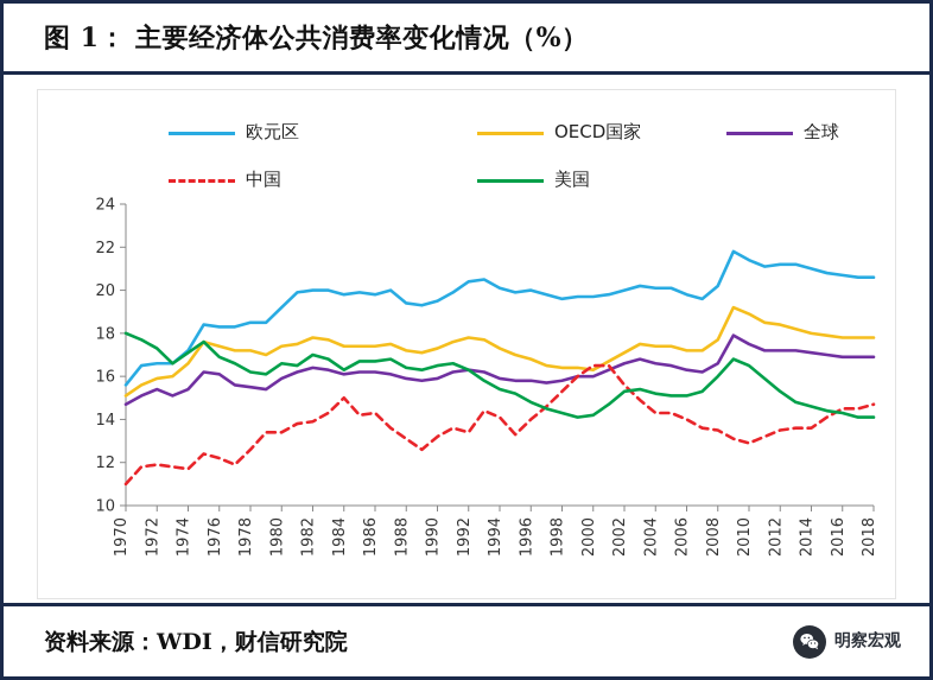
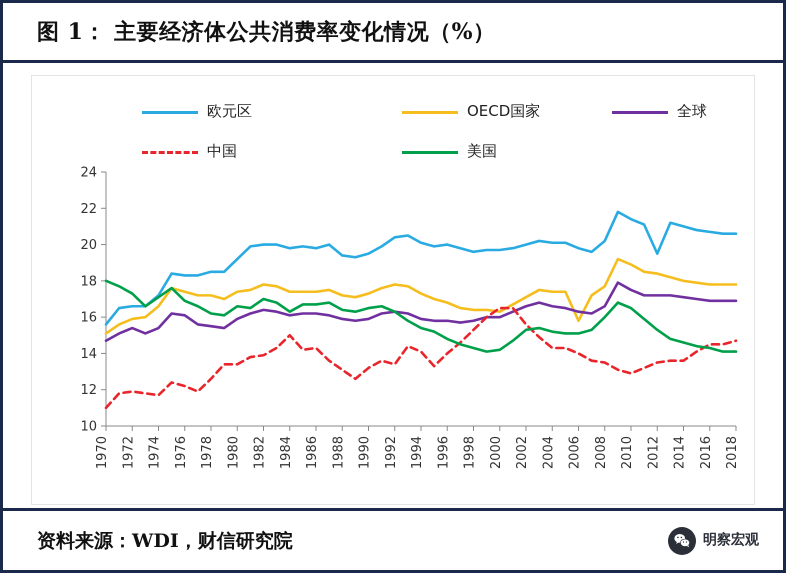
OECD国家/2006: 17.2 -> 15.8
欧元区/2012: 21.2 -> 19.5
